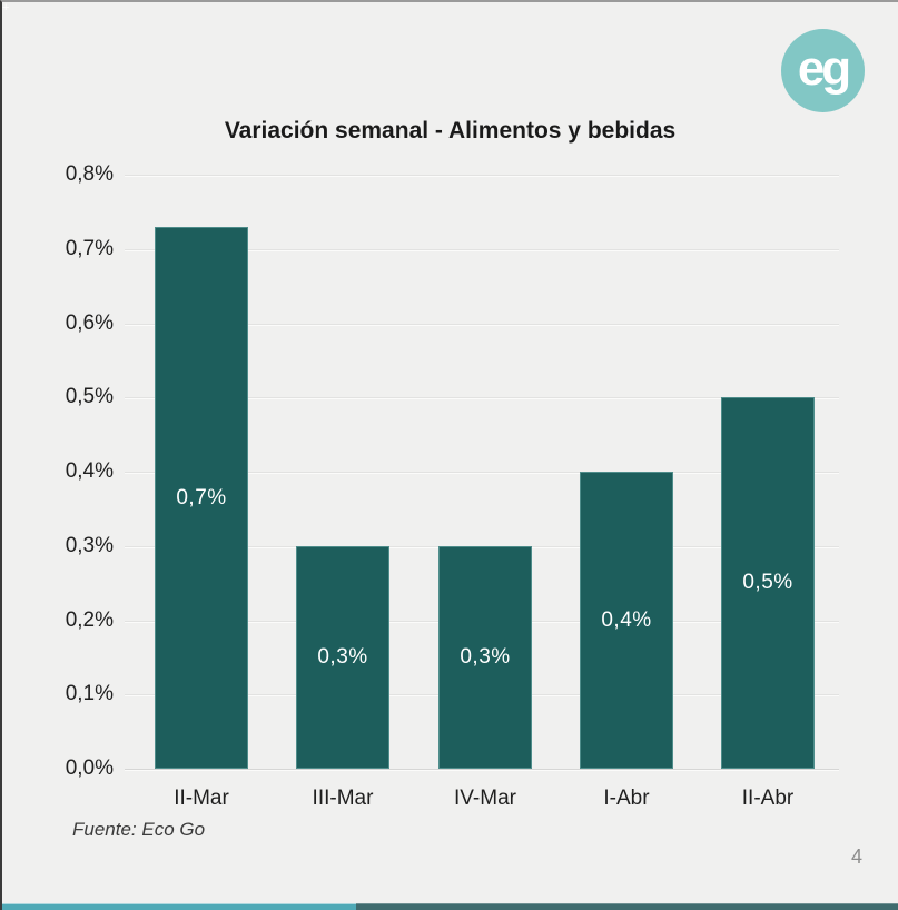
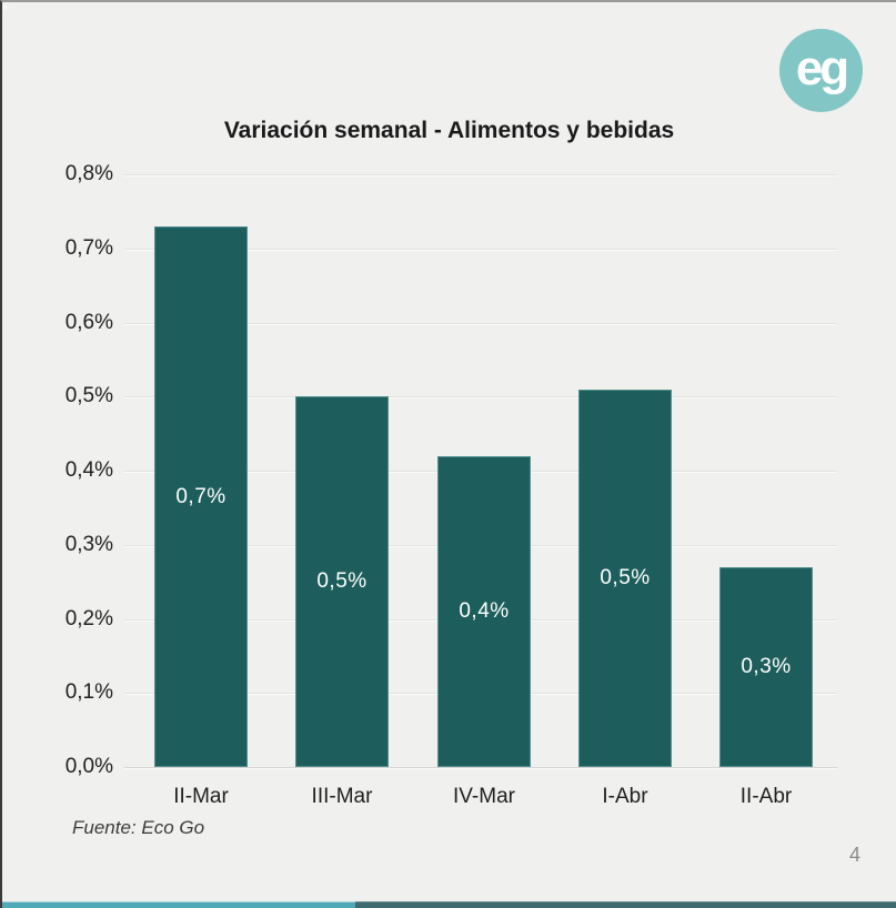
III-Mar: 0,3% -> 0,5%
IV-Mar: 0,3% -> 0,4%
I-Abr: 0,4% -> 0,5%
II-Abr: 0,5% -> 0,3%
